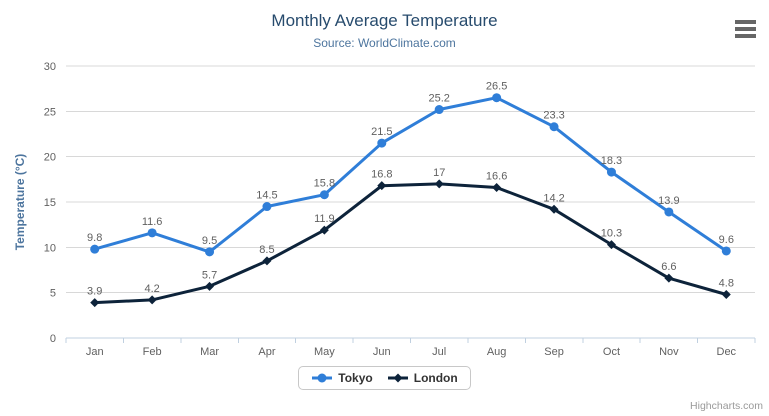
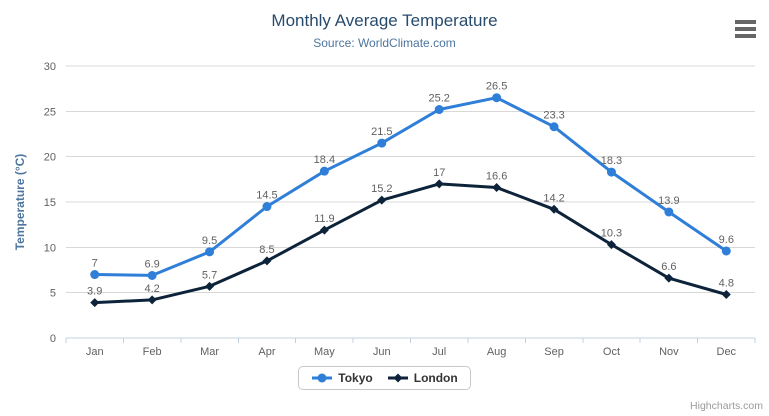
Tokyo/Jan: 9.8 -> 7
Tokyo/Feb: 11.6 -> 6.9
Tokyo/May: 15.8 -> 18.4
London/Jun: 16.8 -> 15.2
